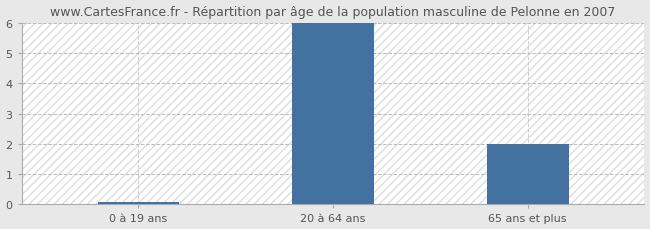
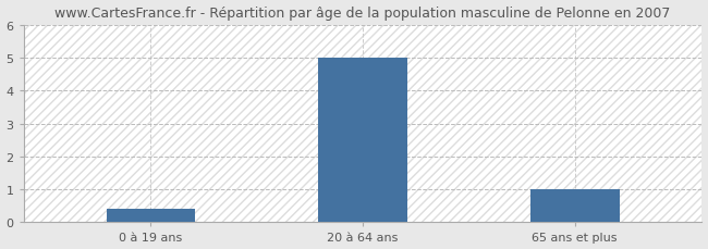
0 à 19 ans: 0.07 -> 0.40
20 à 64 ans: 6.00 -> 5.00
65 ans et plus: 2.00 -> 1.00
